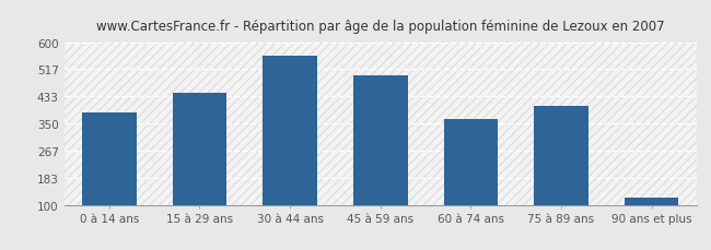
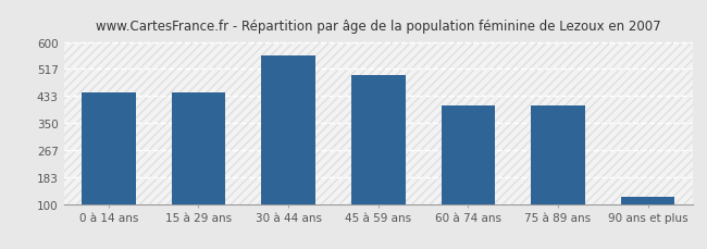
0 à 14 ans: 385 -> 443
60 à 74 ans: 365 -> 403
